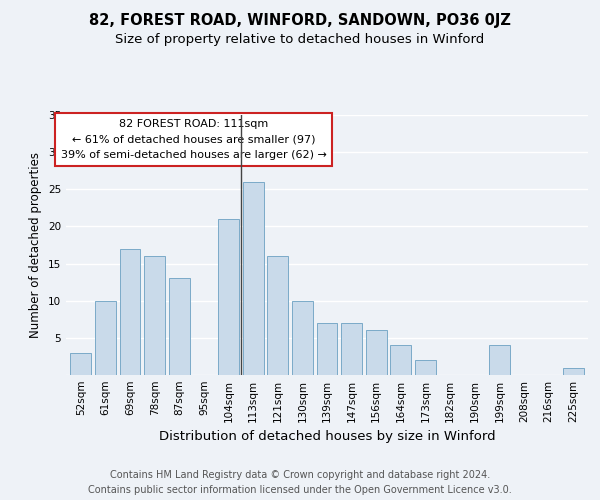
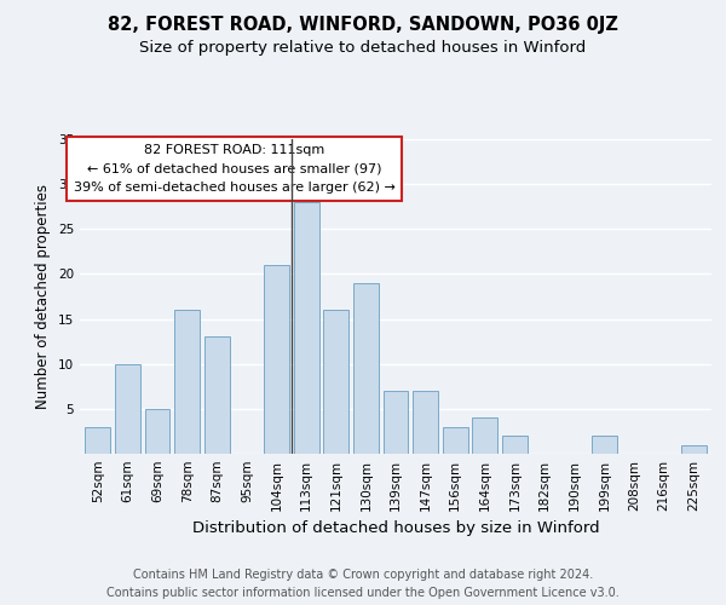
69sqm: 17 -> 5
113sqm: 26 -> 28
130sqm: 10 -> 19
156sqm: 6 -> 3
199sqm: 4 -> 2
